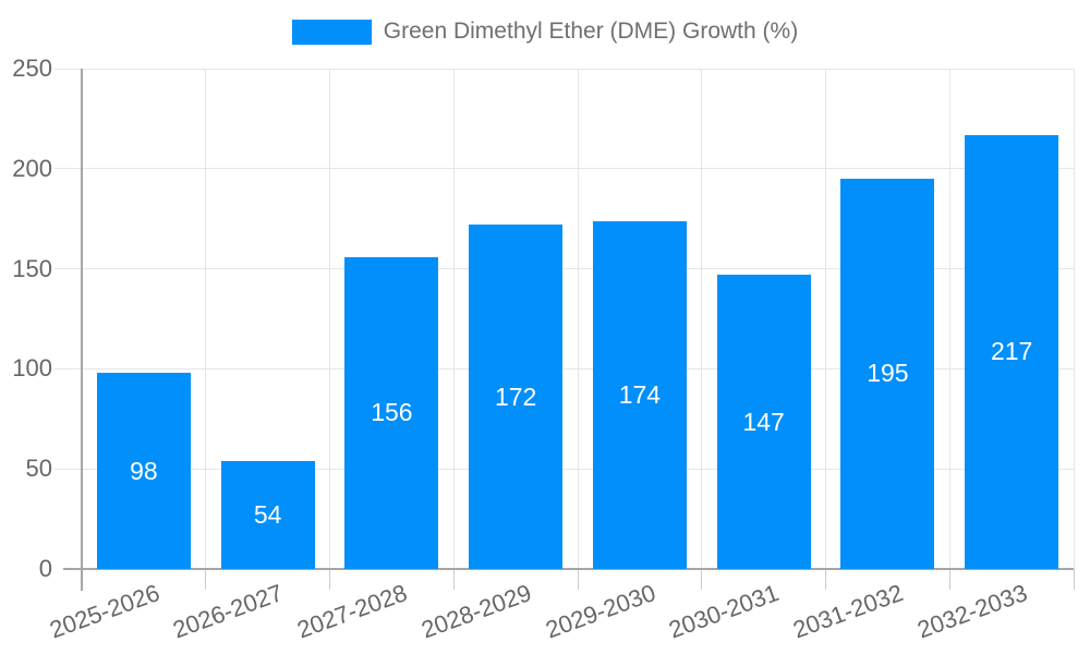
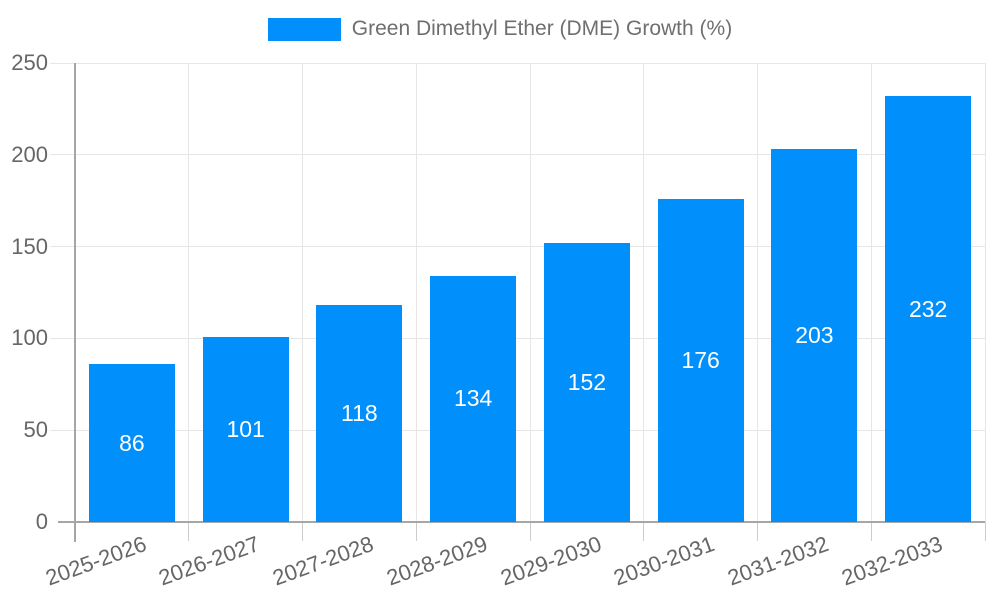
2025-2026: 98 -> 86
2026-2027: 54 -> 101
2027-2028: 156 -> 118
2028-2029: 172 -> 134
2029-2030: 174 -> 152
2030-2031: 147 -> 176
2031-2032: 195 -> 203
2032-2033: 217 -> 232
